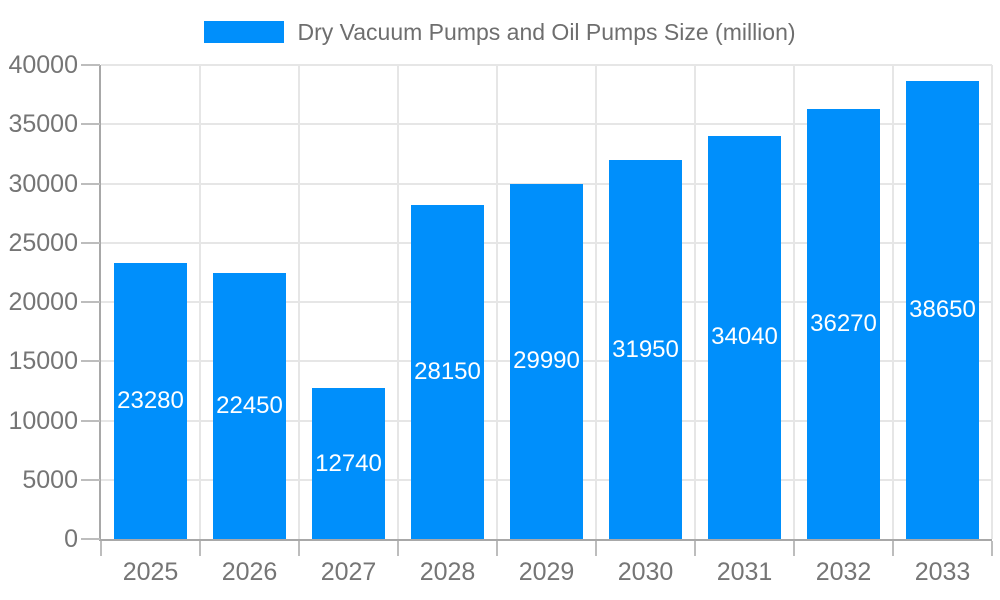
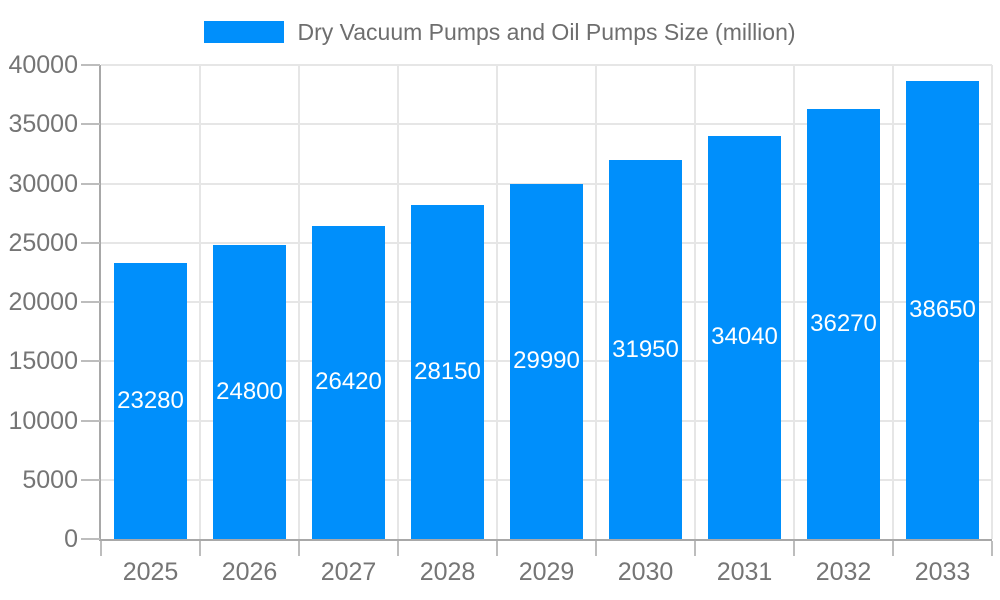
2026: 22450 -> 24800
2027: 12740 -> 26420
